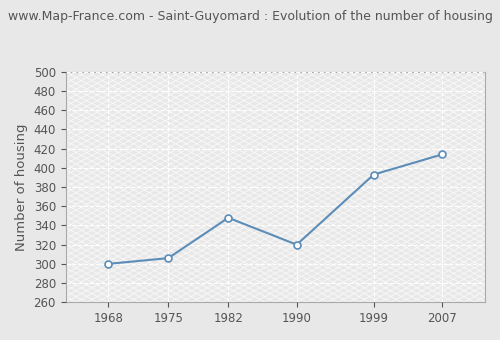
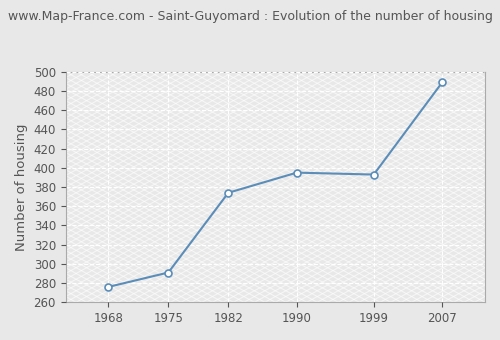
1968: 300 -> 276
1975: 306 -> 291
1982: 348 -> 374
1990: 320 -> 395
2007: 414 -> 489
